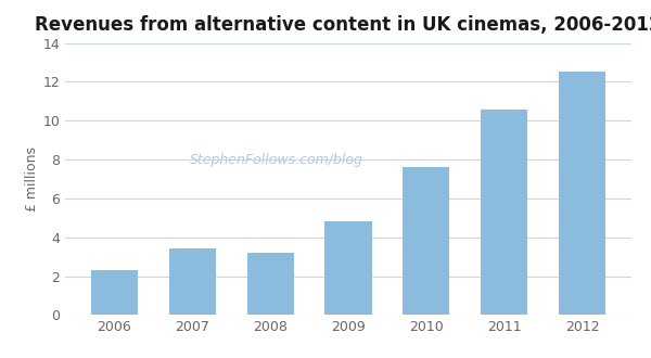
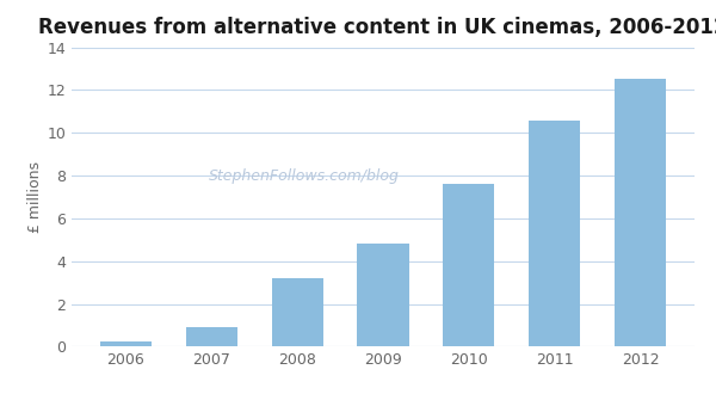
2006: 2.3 -> 0.2
2007: 3.4 -> 0.9
